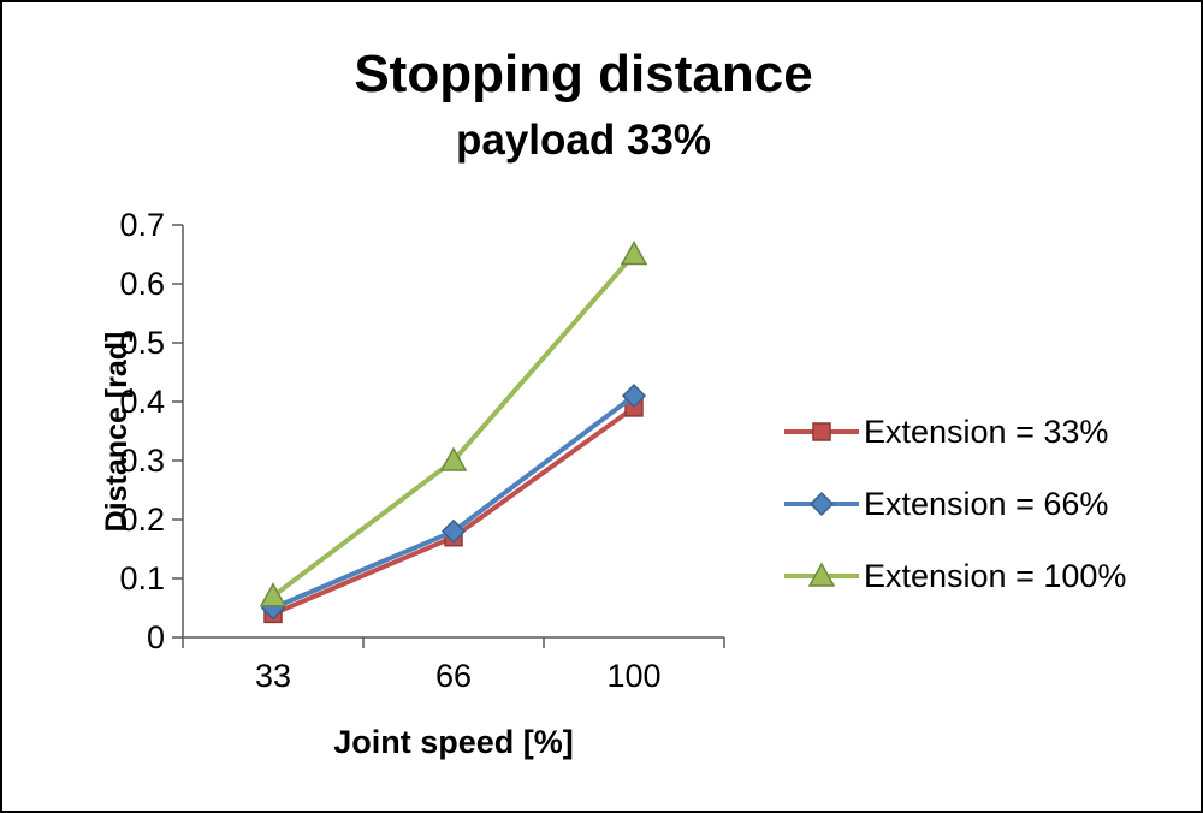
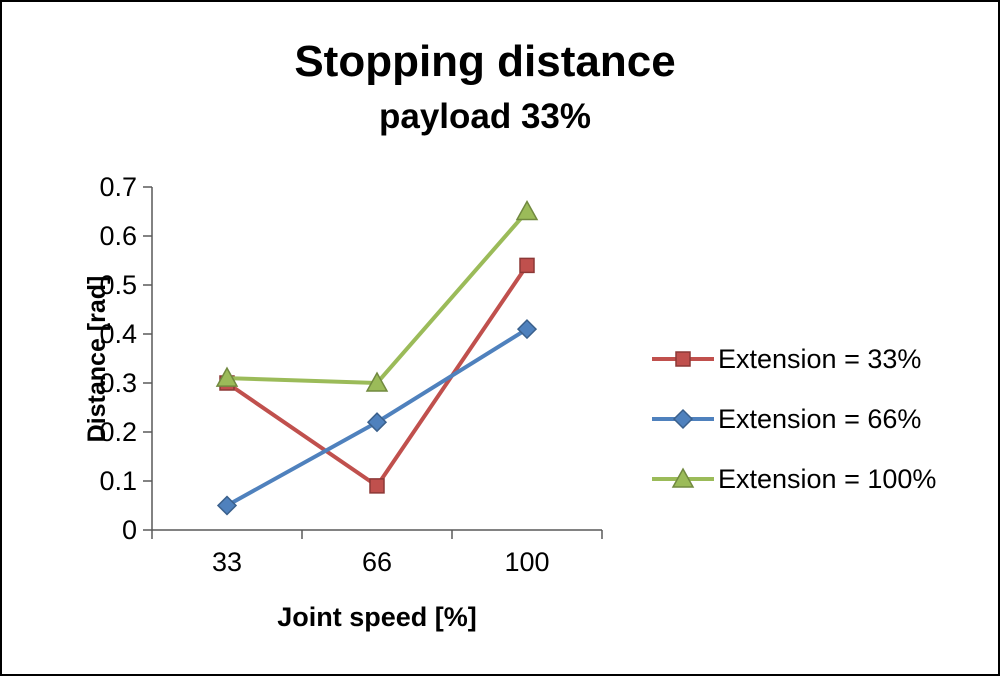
Extension = 33%/33: 0.04 -> 0.30
Extension = 100%/33: 0.07 -> 0.31
Extension = 33%/66: 0.17 -> 0.09
Extension = 66%/66: 0.18 -> 0.22
Extension = 33%/100: 0.39 -> 0.54
